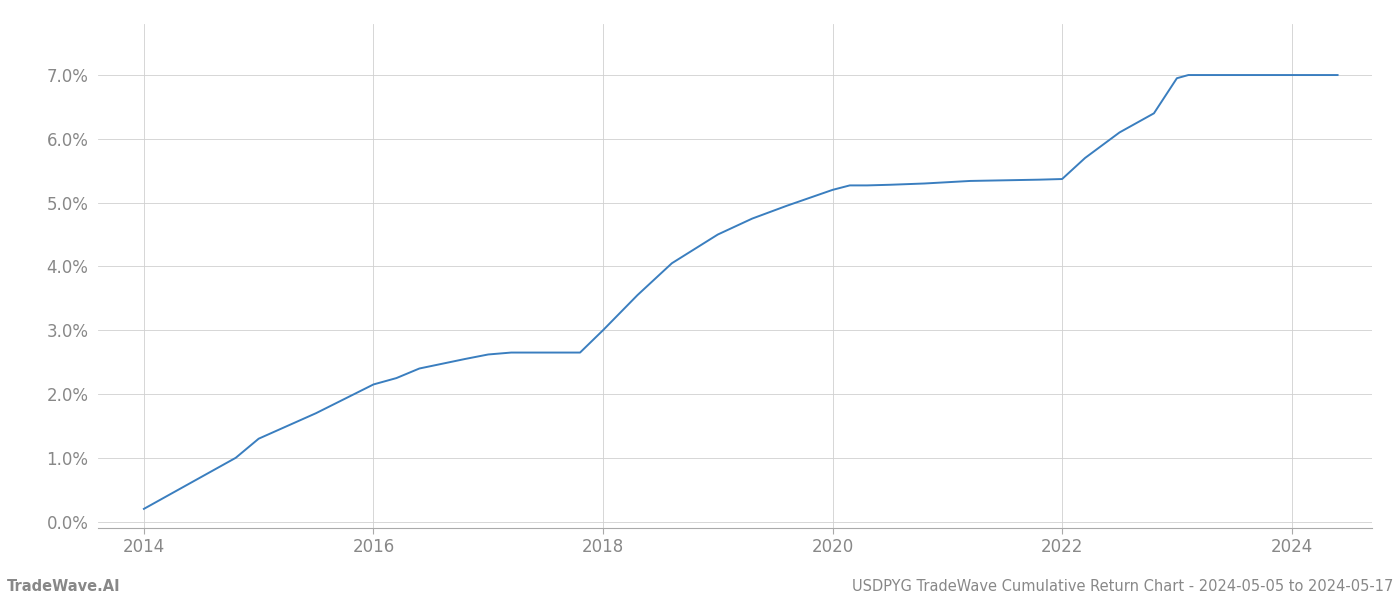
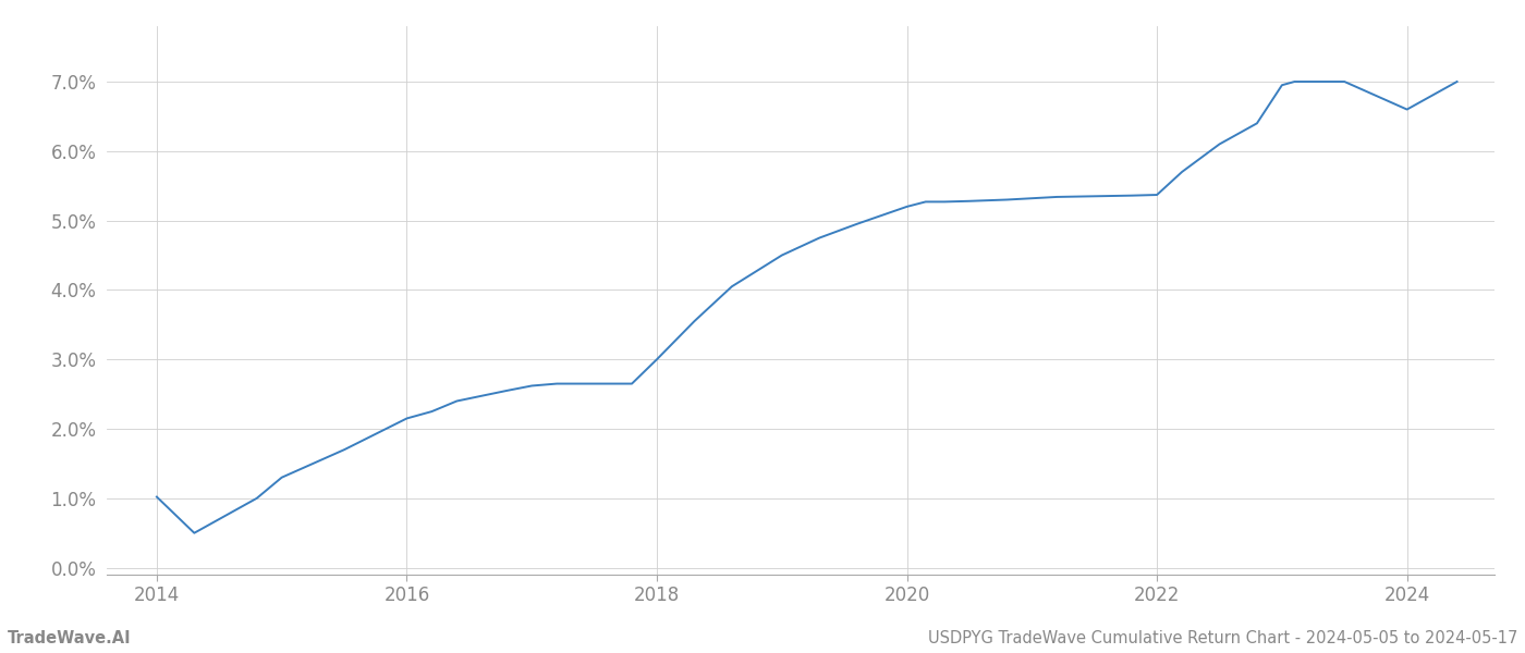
2014: 0.20% -> 1.02%
2024: 7.00% -> 6.60%
